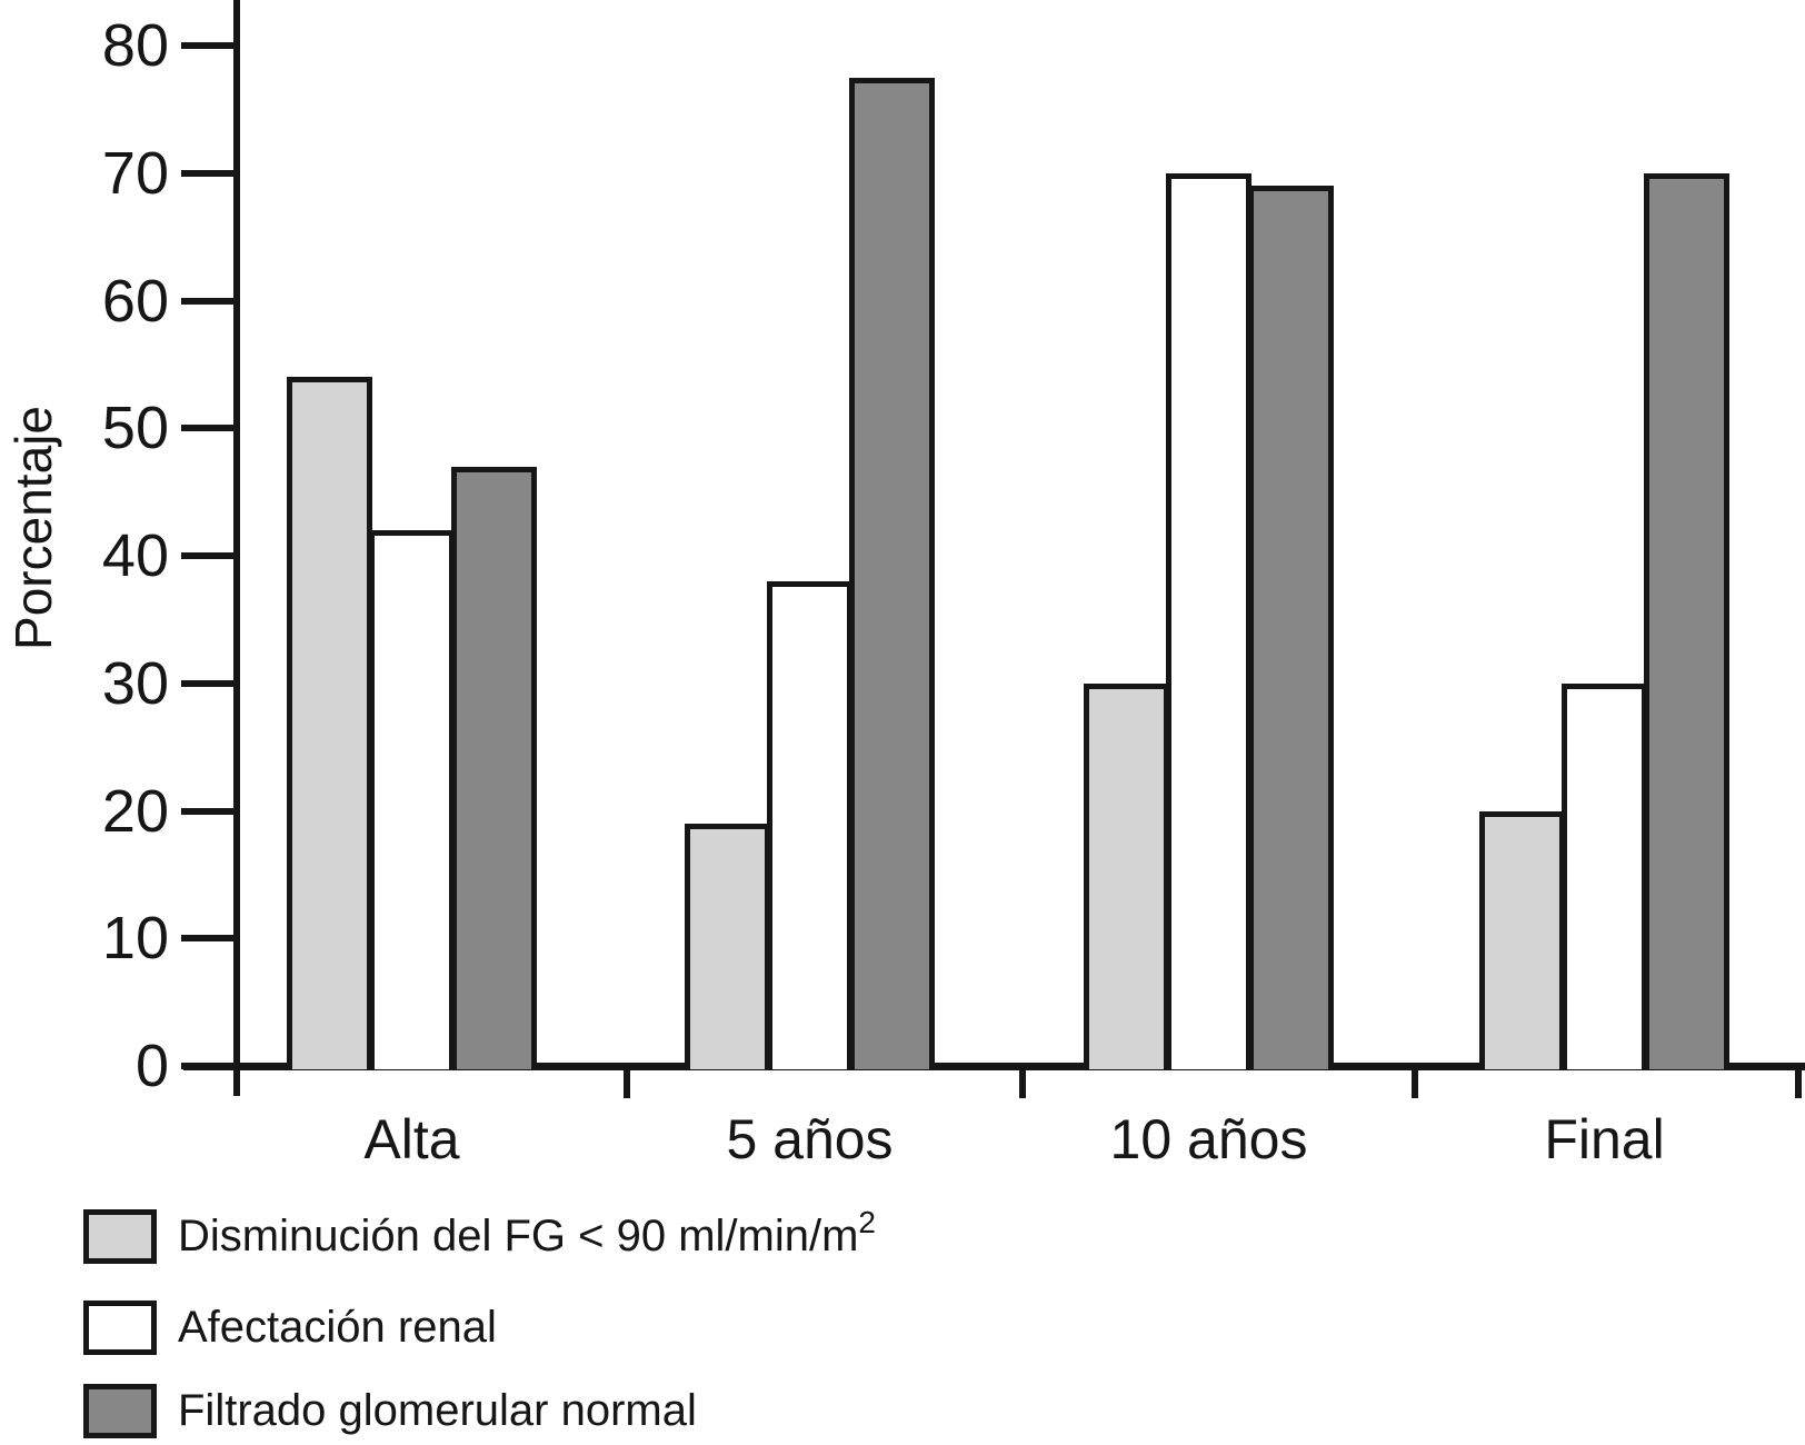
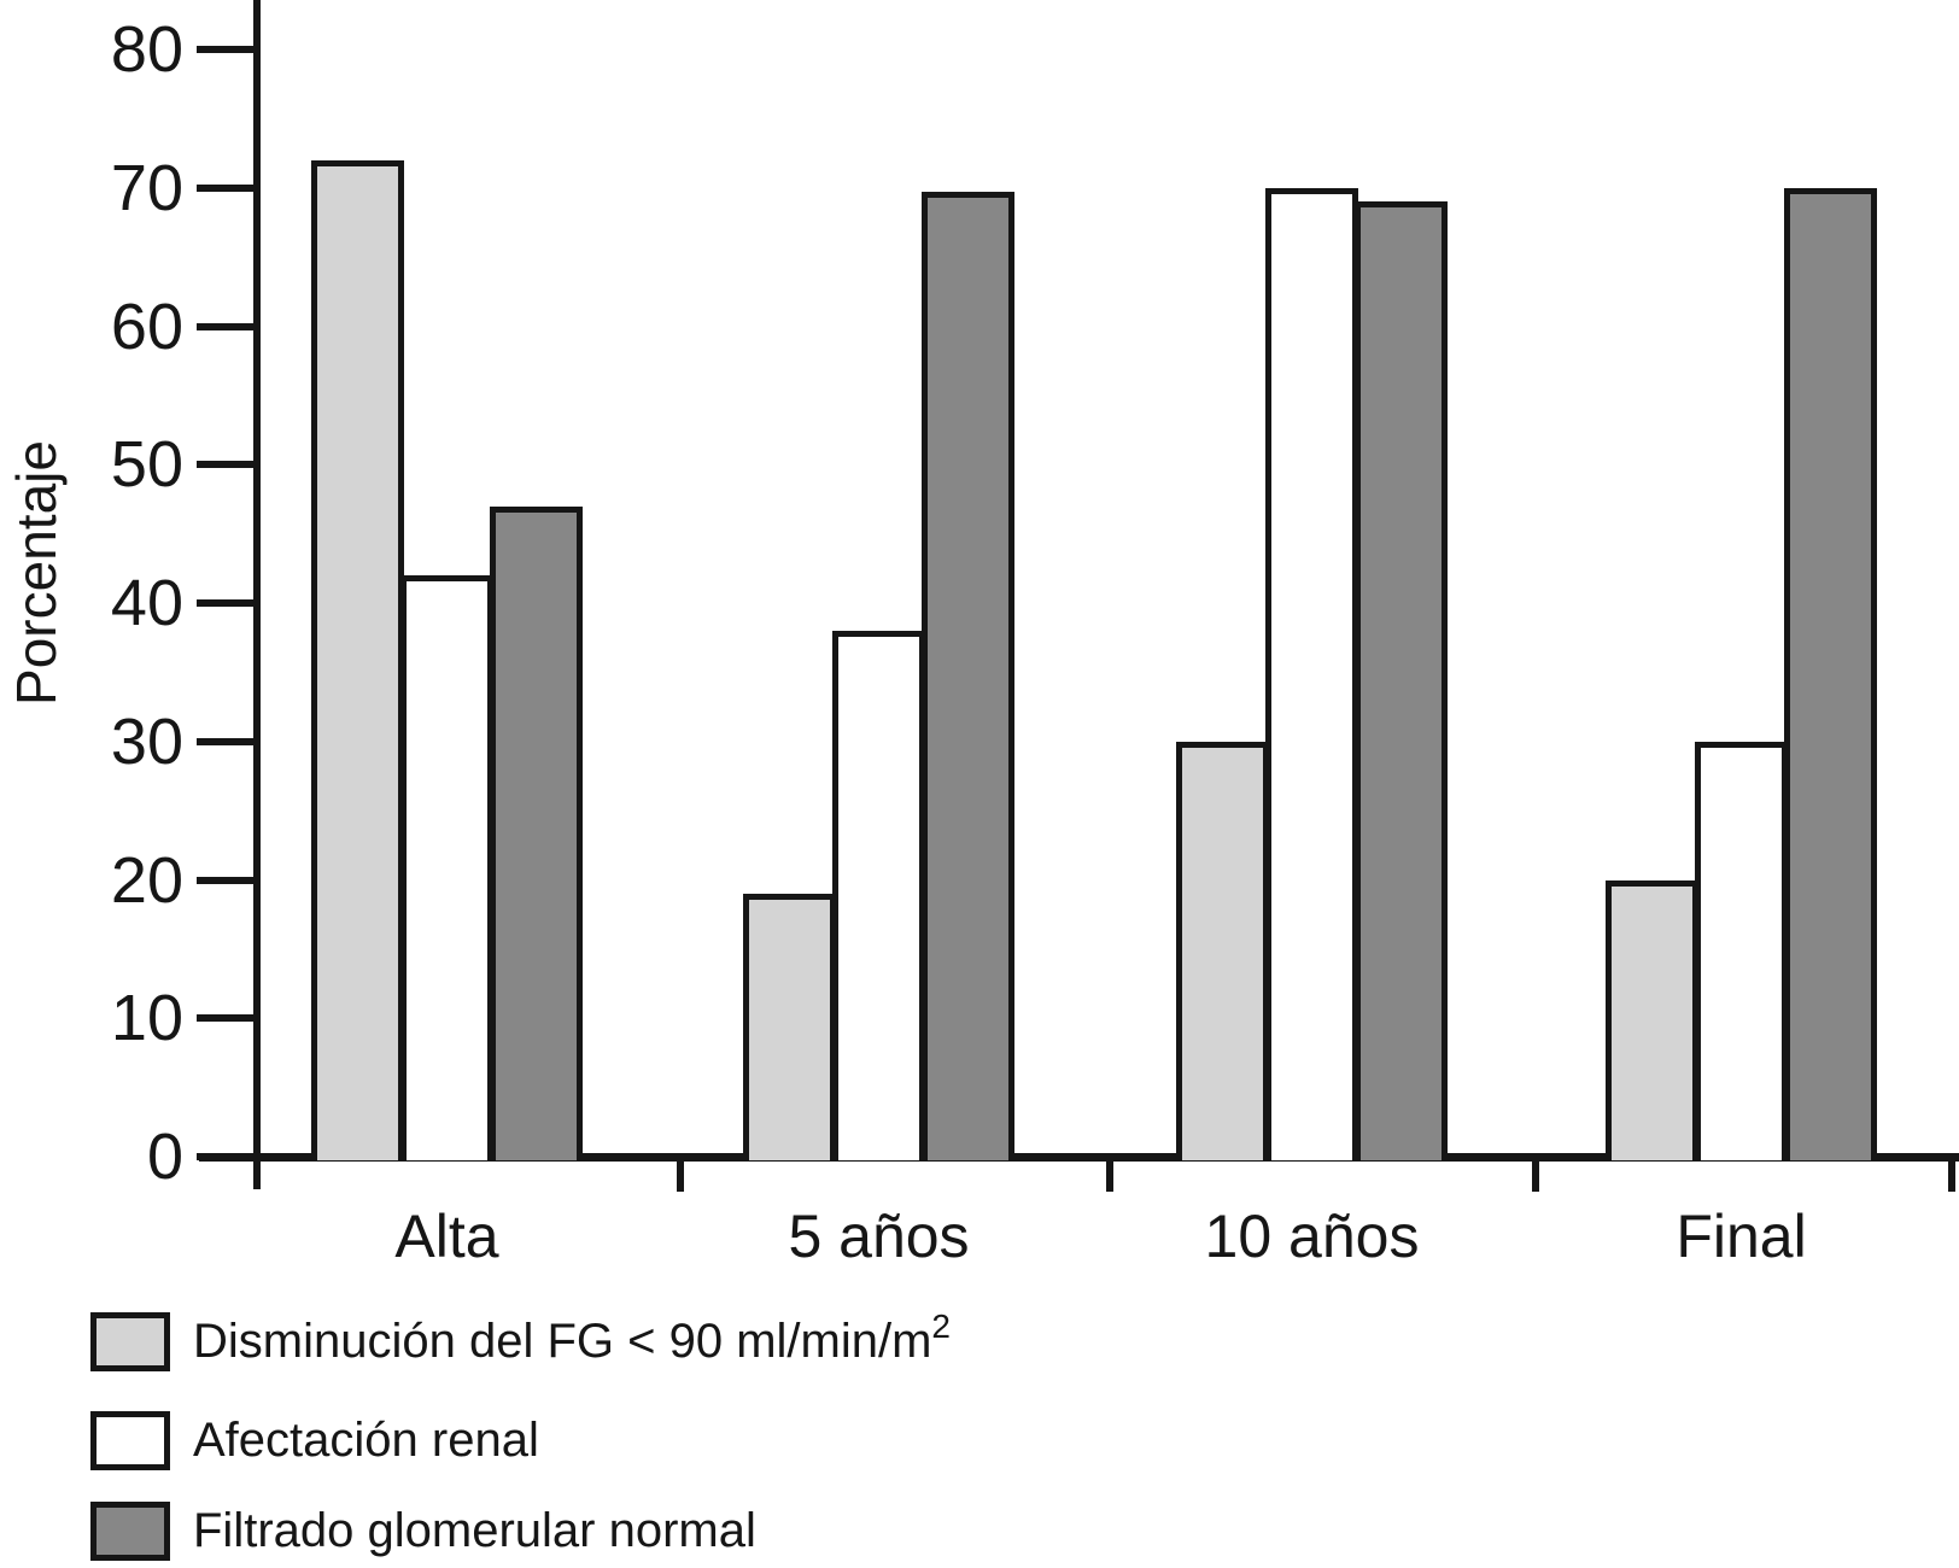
Disminución del FG < 90 ml/min/m2/Alta: 54 -> 72
Filtrado glomerular normal/5 años: 77.5 -> 69.7
